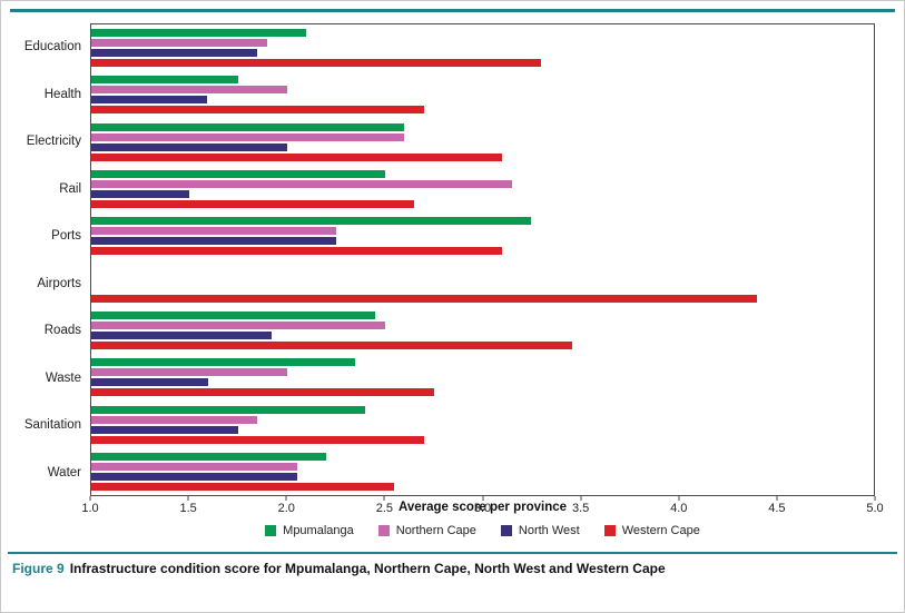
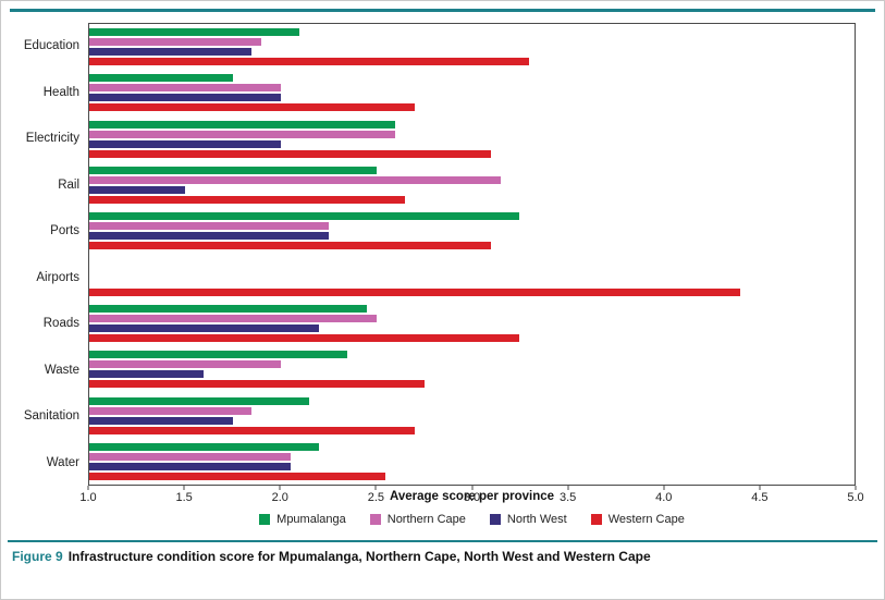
North West/Health: 1.59 -> 2.00
North West/Roads: 1.92 -> 2.20
Western Cape/Roads: 3.46 -> 3.25
Mpumalanga/Sanitation: 2.40 -> 2.15
